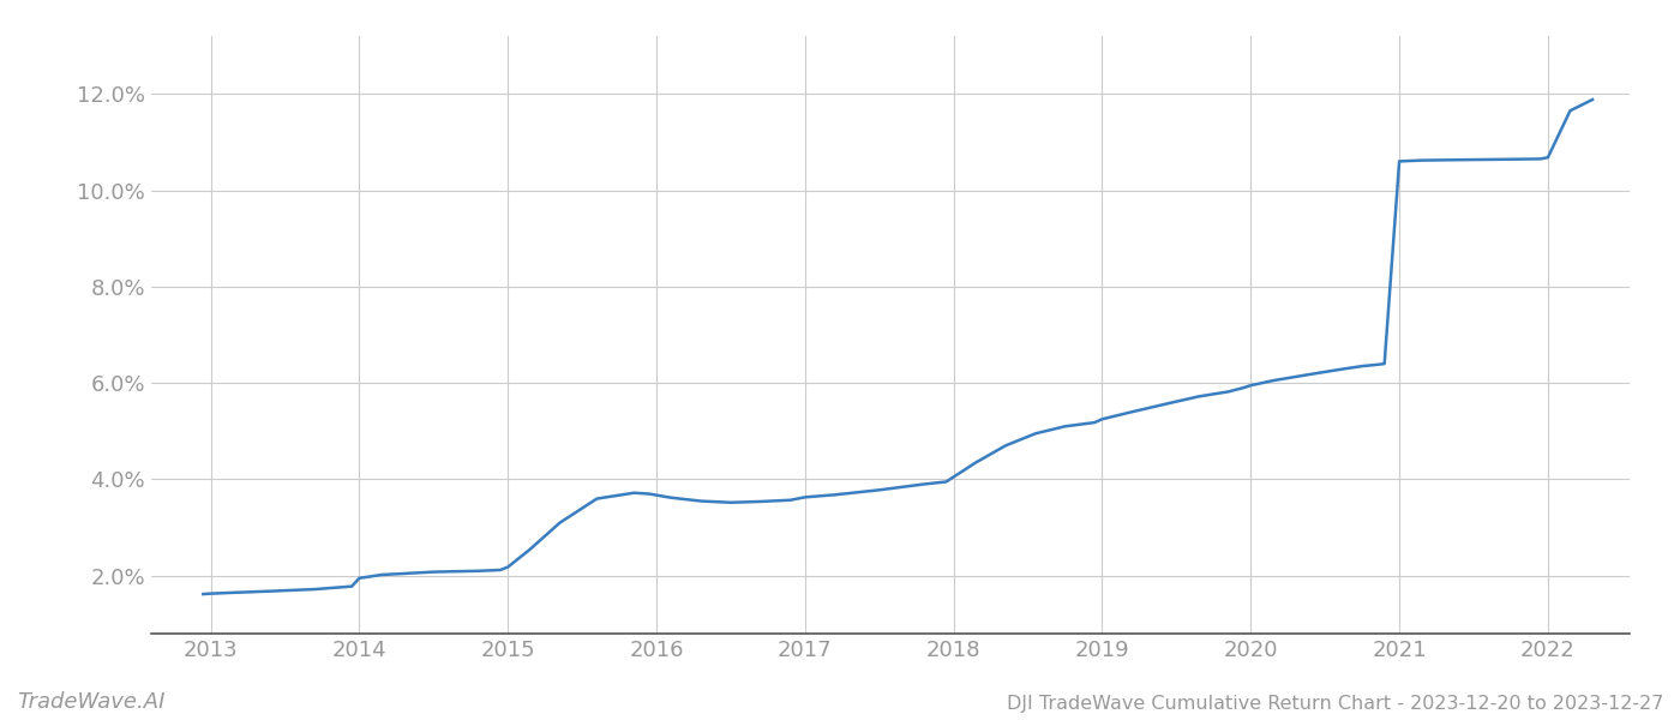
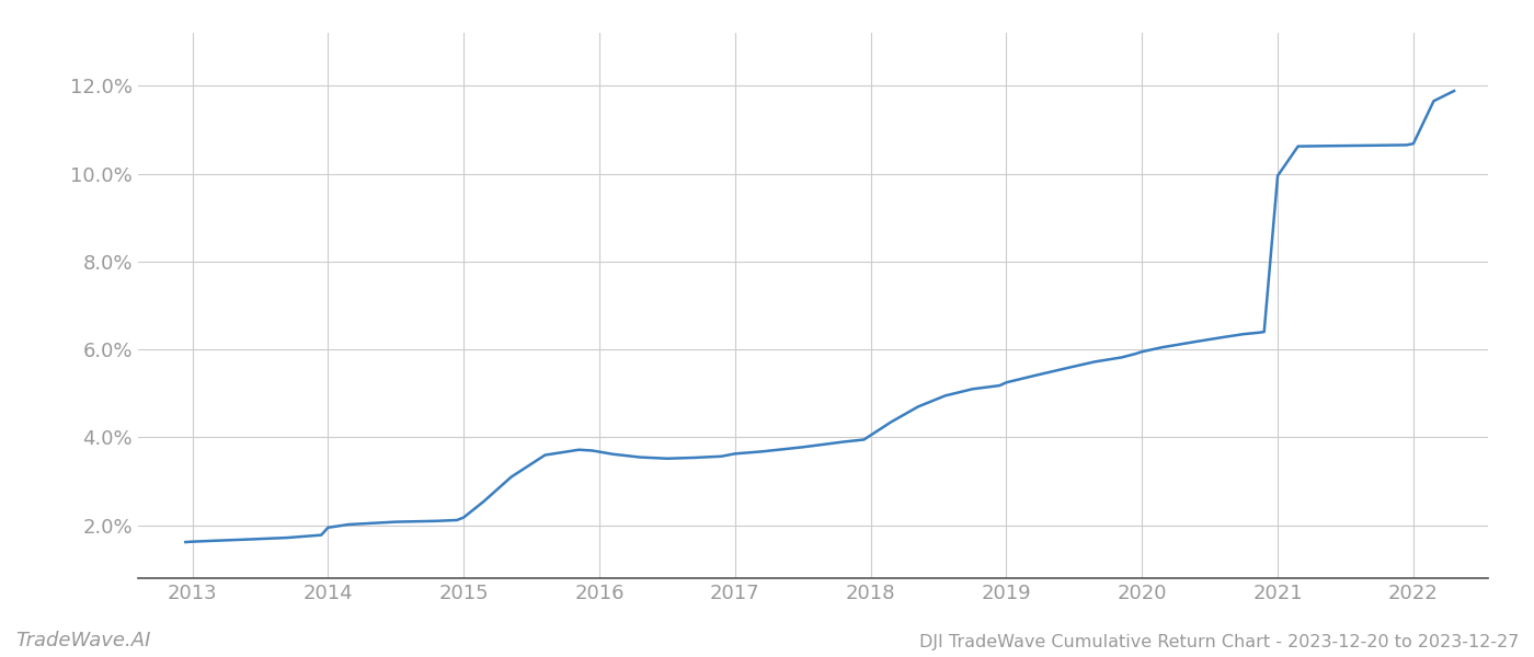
2021: 10.60% -> 9.95%
